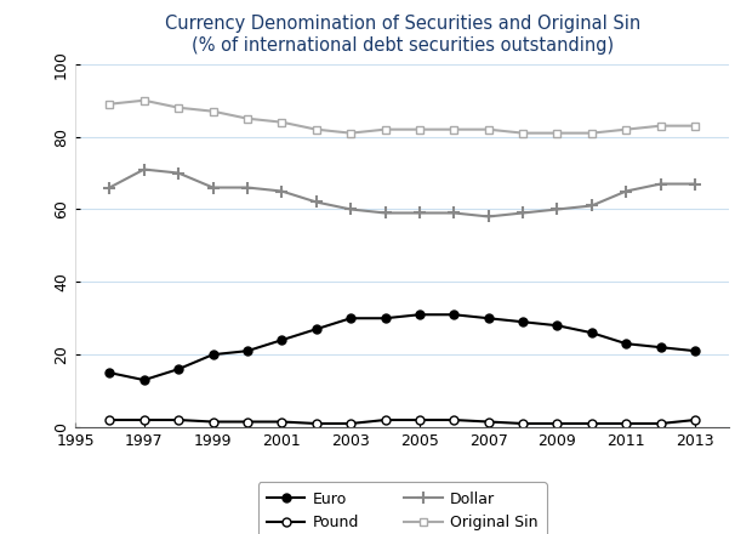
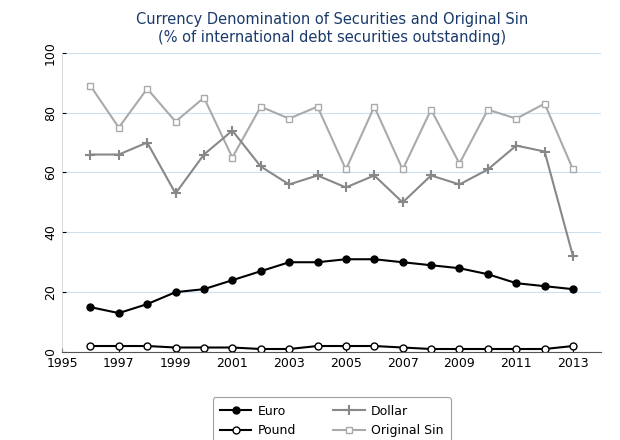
Dollar/1997: 71 -> 66
Original Sin/1997: 90 -> 75
Dollar/1999: 66 -> 53
Original Sin/1999: 87 -> 77
Dollar/2001: 65 -> 74
Original Sin/2001: 84 -> 65
Dollar/2003: 60 -> 56
Original Sin/2003: 81 -> 78
Dollar/2005: 59 -> 55
Original Sin/2005: 82 -> 61
Dollar/2007: 58 -> 50
Original Sin/2007: 82 -> 61
Dollar/2009: 60 -> 56
Original Sin/2009: 81 -> 63
Dollar/2011: 65 -> 69
Original Sin/2011: 82 -> 78
Dollar/2013: 67 -> 32
Original Sin/2013: 83 -> 61
